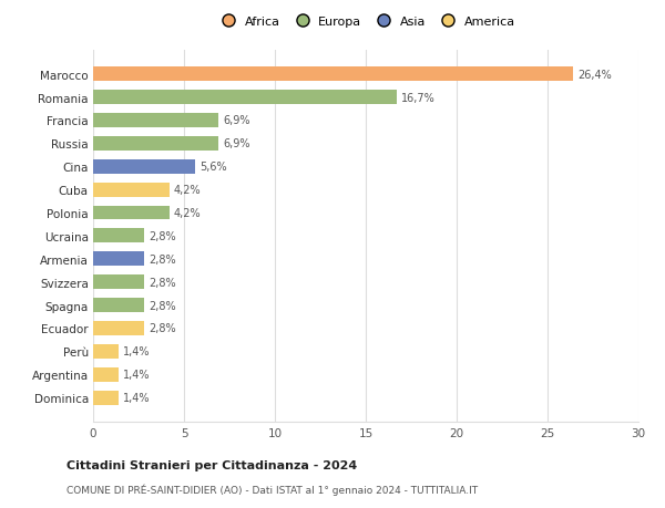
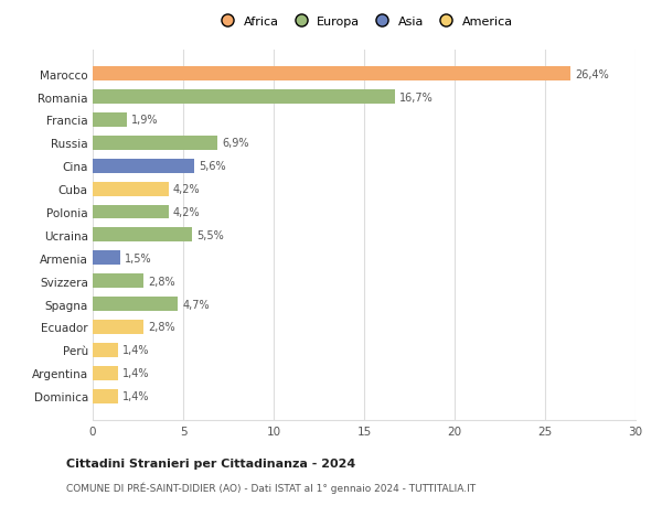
Francia: 6,9% -> 1,9%
Ucraina: 2,8% -> 5,5%
Armenia: 2,8% -> 1,5%
Spagna: 2,8% -> 4,7%
